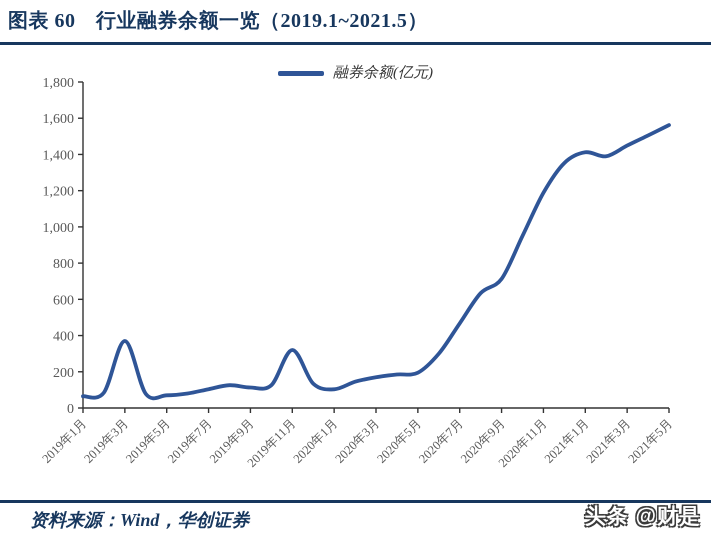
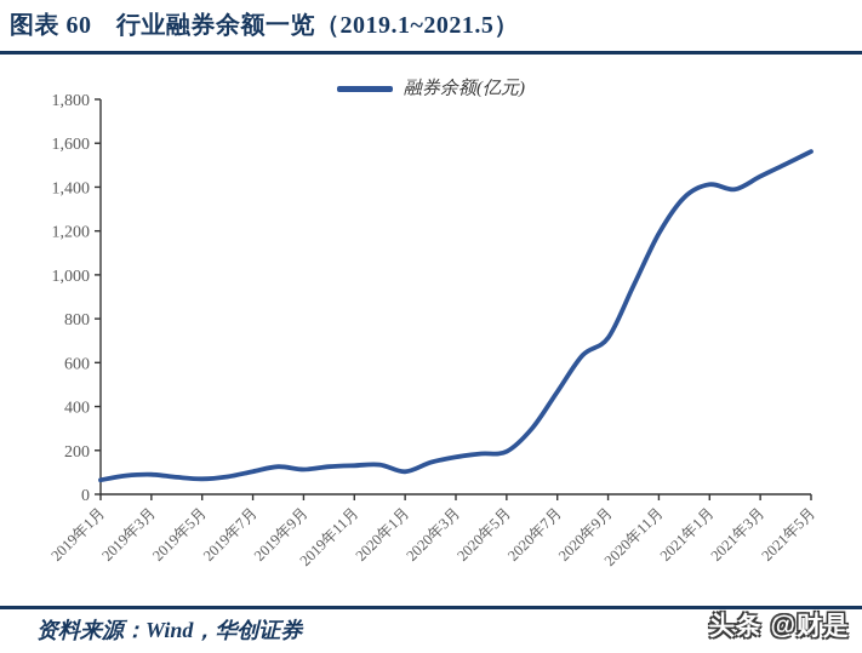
2019年3月: 370 -> 90
2019年11月: 320 -> 130
